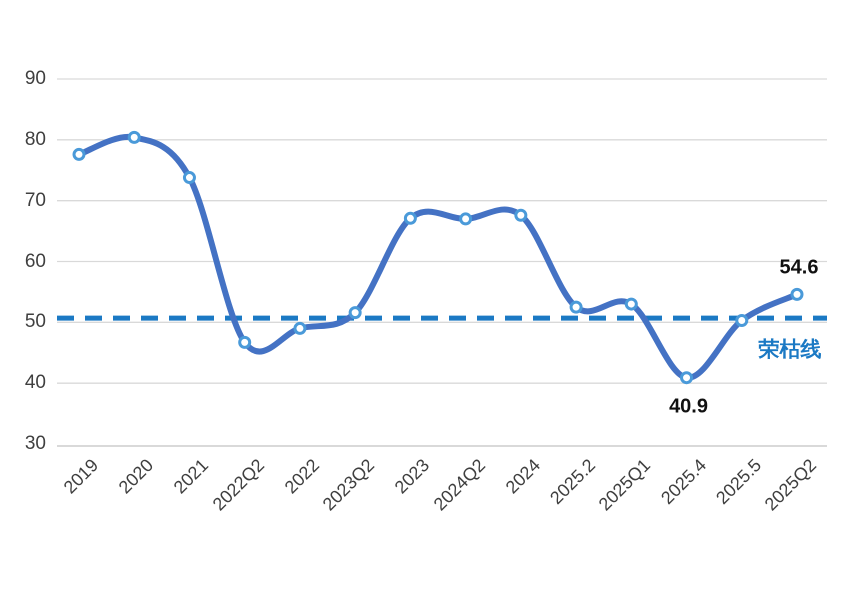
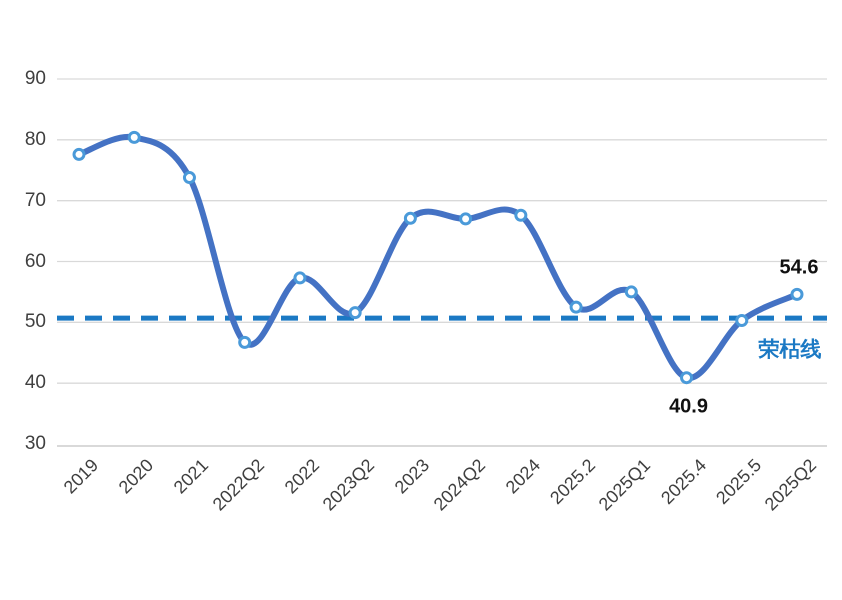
2022: 49 -> 57
2025Q1: 53 -> 55
